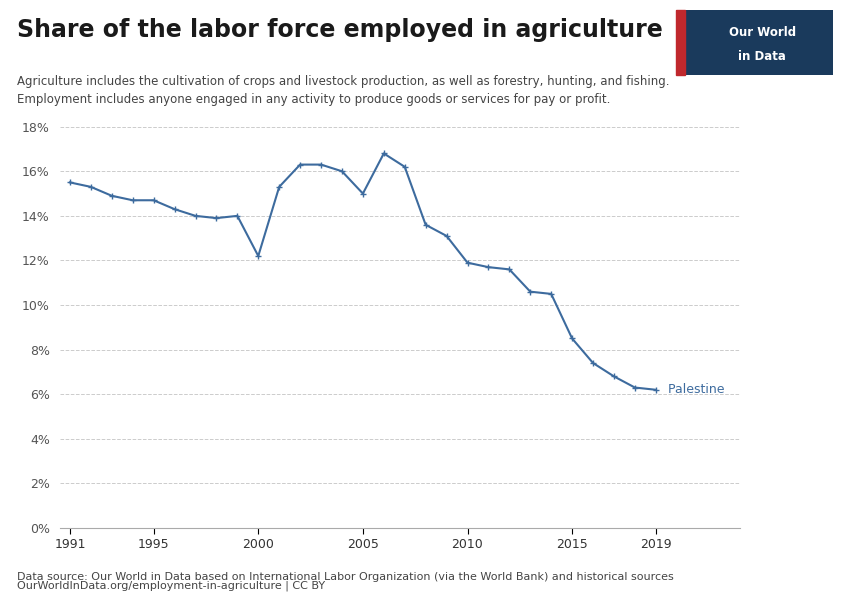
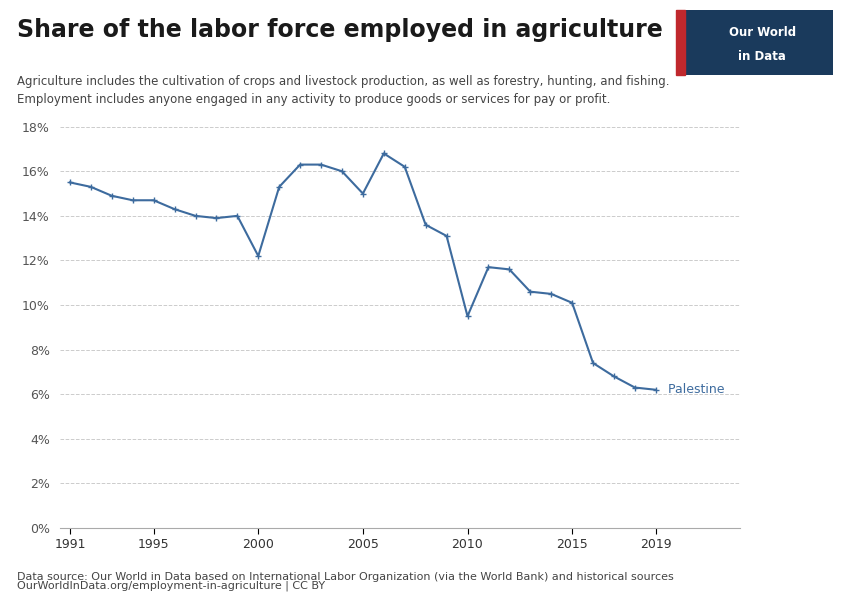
2010: 11.9% -> 9.5%
2015: 8.5% -> 10.1%
